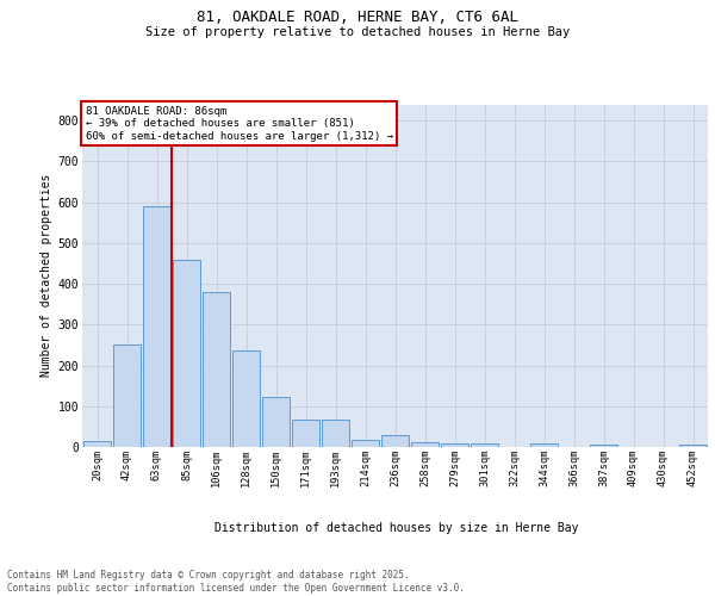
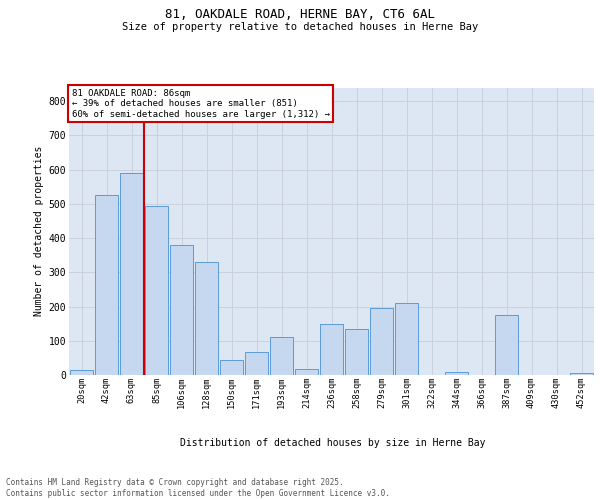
42sqm: 250 -> 525
85sqm: 460 -> 495
128sqm: 238 -> 330
150sqm: 123 -> 45
193sqm: 67 -> 110
236sqm: 30 -> 150
258sqm: 12 -> 135
279sqm: 10 -> 195
301sqm: 8 -> 210
387sqm: 5 -> 175
